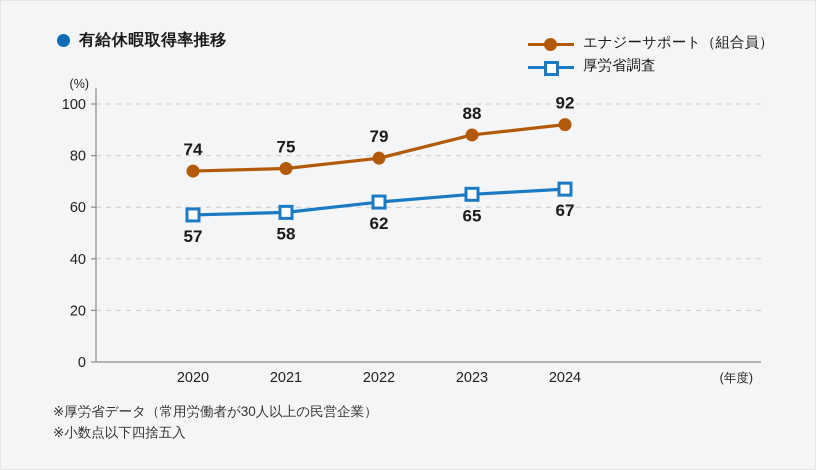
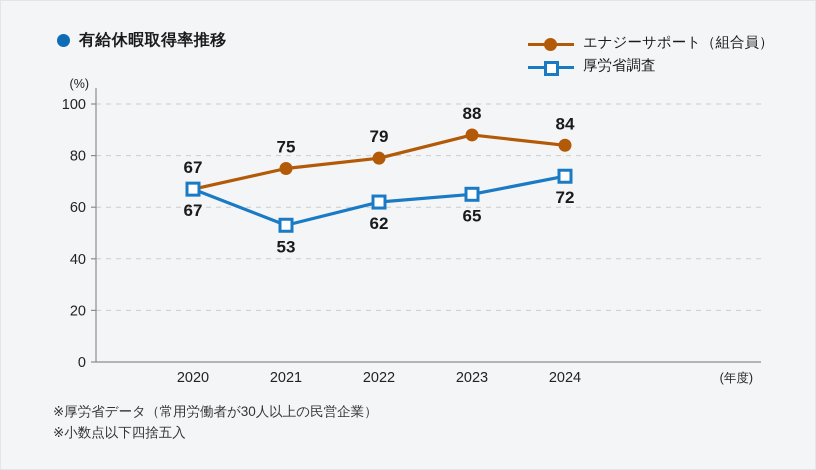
エナジーサポート（組合員）/2020: 74 -> 67
厚労省調査/2020: 57 -> 67
厚労省調査/2021: 58 -> 53
エナジーサポート（組合員）/2024: 92 -> 84
厚労省調査/2024: 67 -> 72
